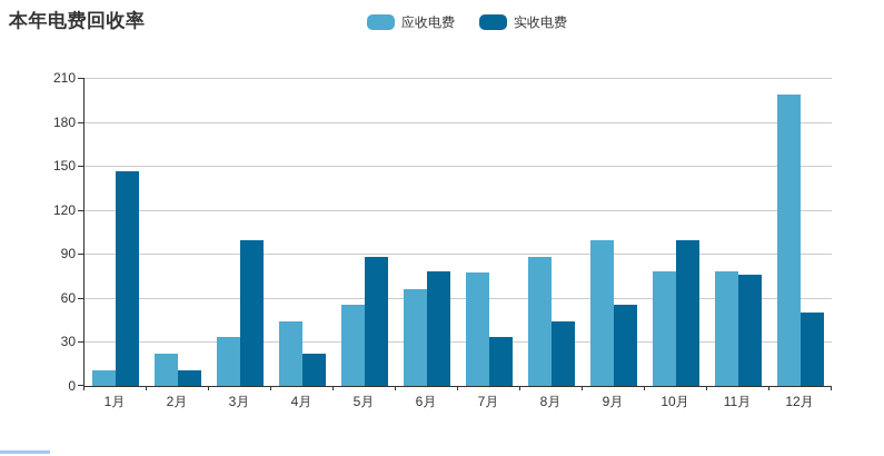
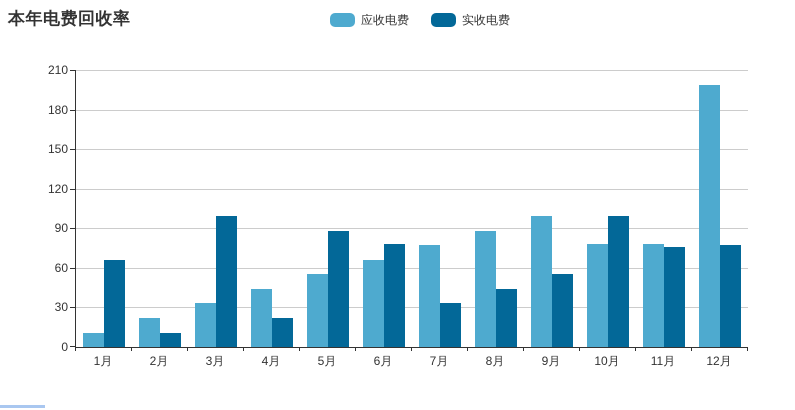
实收电费/1月: 146 -> 66
实收电费/12月: 50 -> 77
